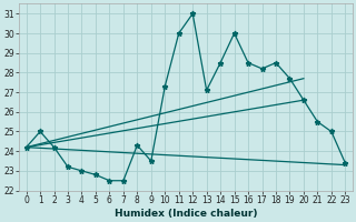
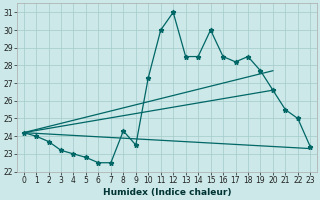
1: 25.0 -> 24.0
2: 24.2 -> 23.7
13: 27.1 -> 28.5
